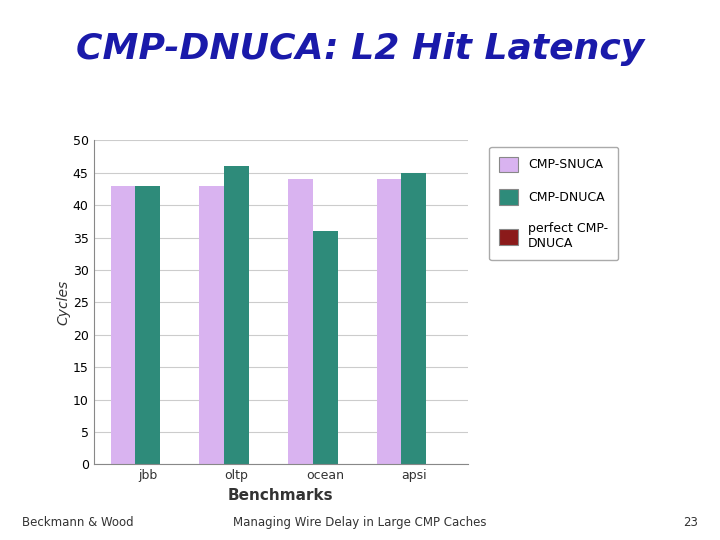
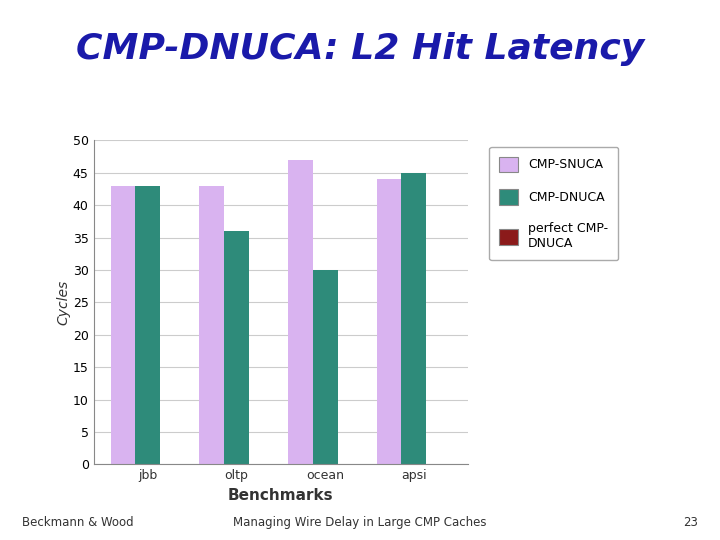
CMP-DNUCA/oltp: 46 -> 36
CMP-SNUCA/ocean: 44 -> 47
CMP-DNUCA/ocean: 36 -> 30
